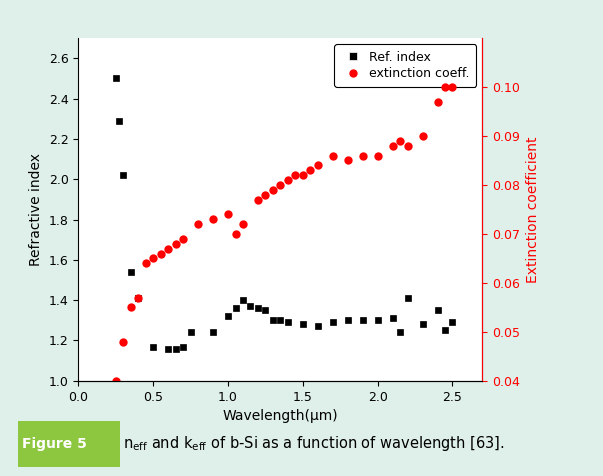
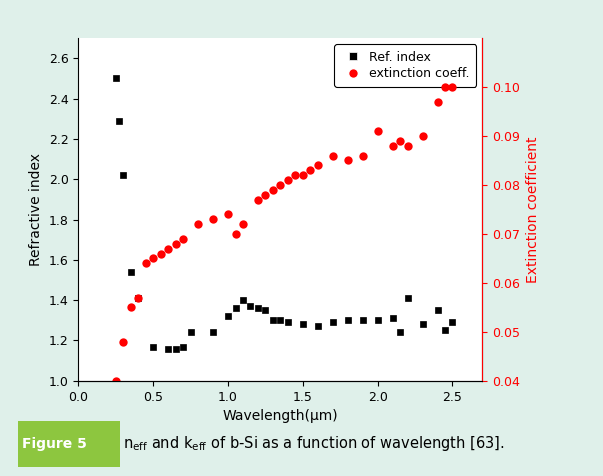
extinction coeff./2.0: 0.086 -> 0.091
